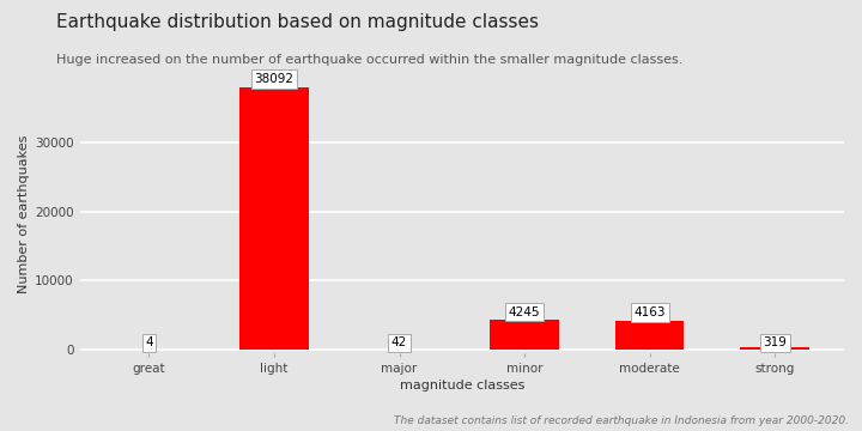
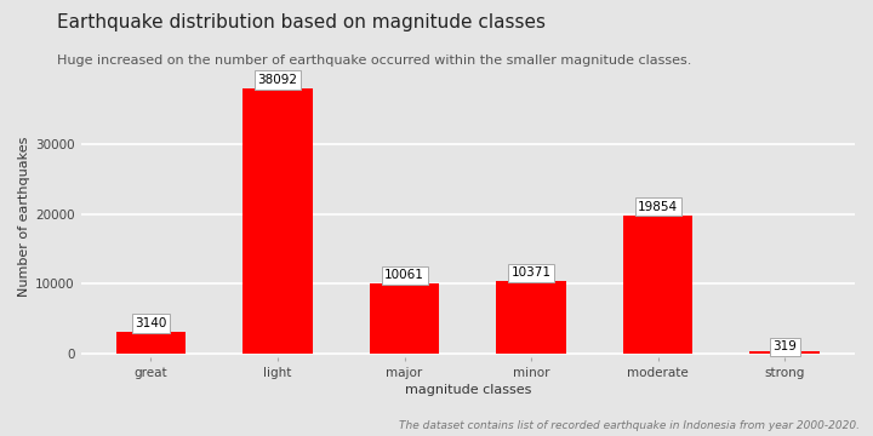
great: 4 -> 3140
major: 42 -> 10061
minor: 4245 -> 10371
moderate: 4163 -> 19854
